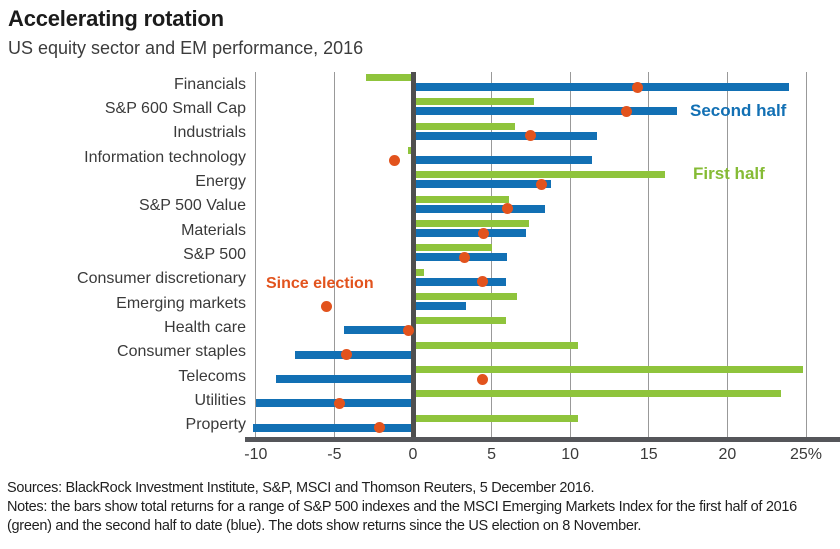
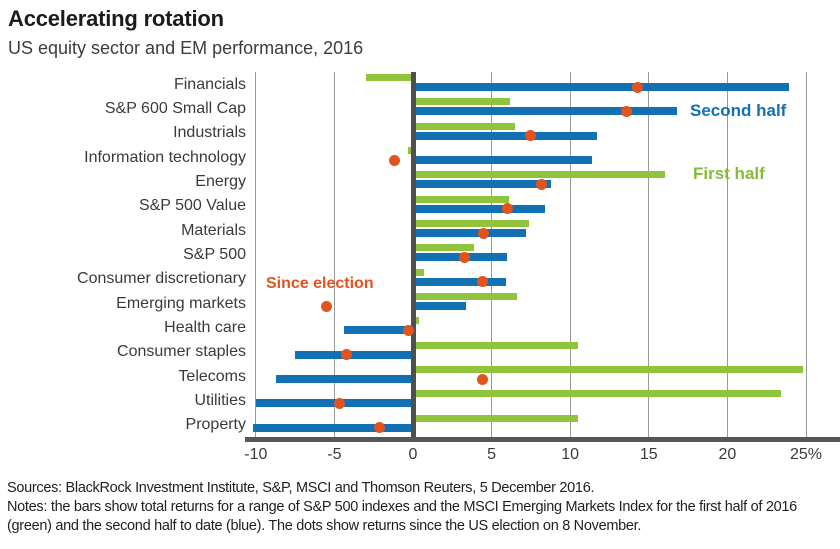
First half/S&P 600 Small Cap: 7.7% -> 6.2%
First half/S&P 500: 5.0% -> 3.9%
First half/Health care: 5.9% -> 0.4%
